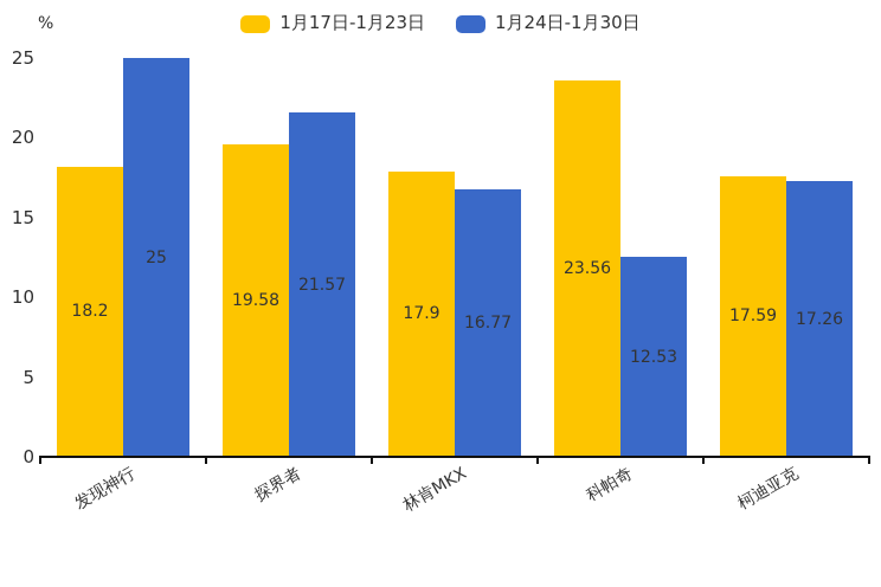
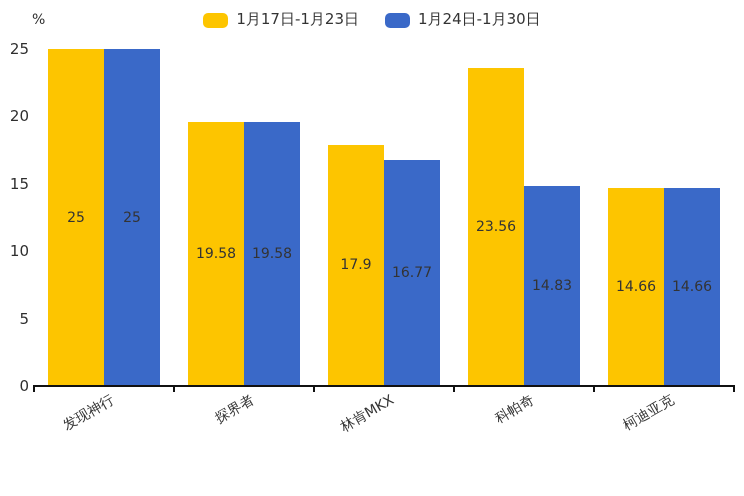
1月17日-1月23日/发现神行: 18.2 -> 25
1月24日-1月30日/探界者: 21.57 -> 19.58
1月24日-1月30日/科帕奇: 12.53 -> 14.83
1月17日-1月23日/柯迪亚克: 17.59 -> 14.66
1月24日-1月30日/柯迪亚克: 17.26 -> 14.66
